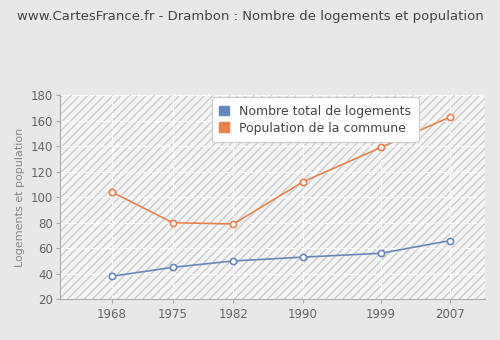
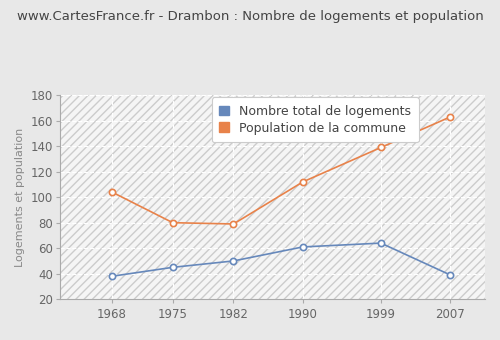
Nombre total de logements/1990: 53 -> 61
Nombre total de logements/1999: 56 -> 64
Nombre total de logements/2007: 66 -> 39
